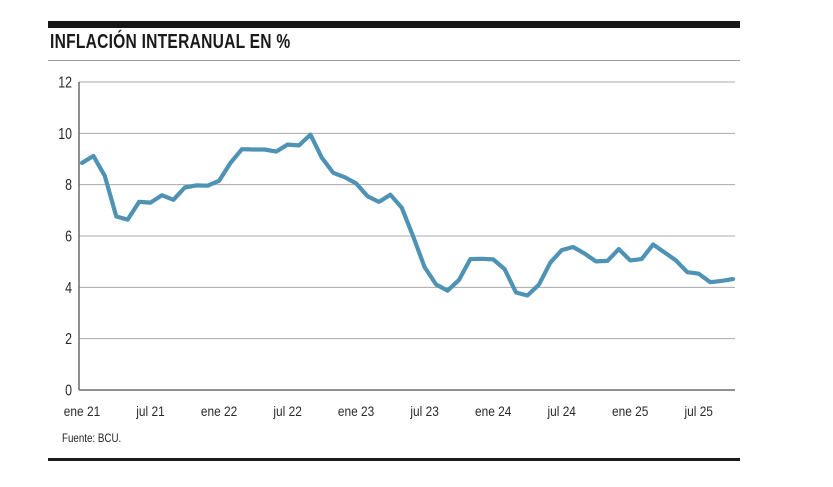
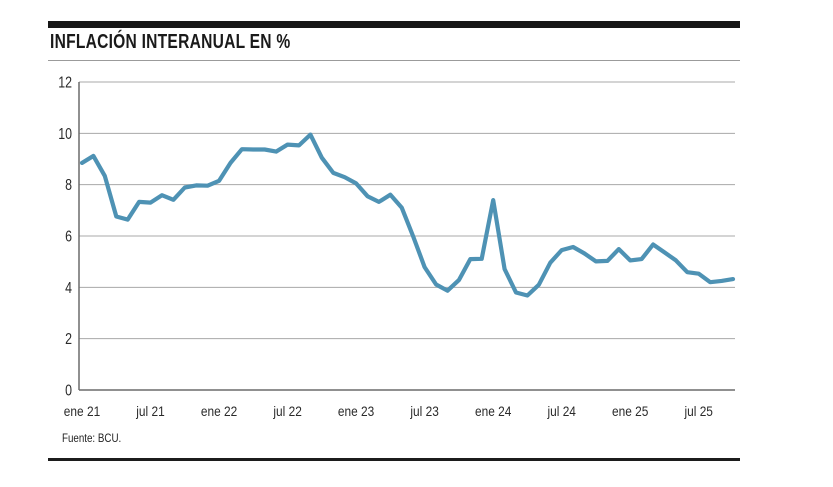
ene 24: 5.1 -> 7.4
